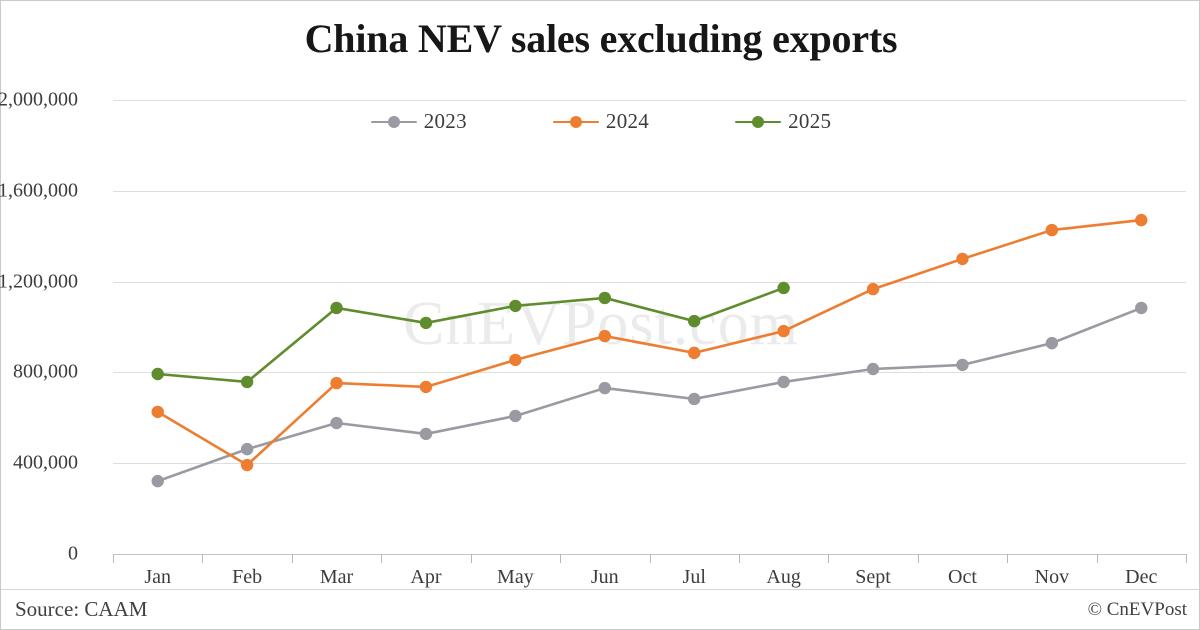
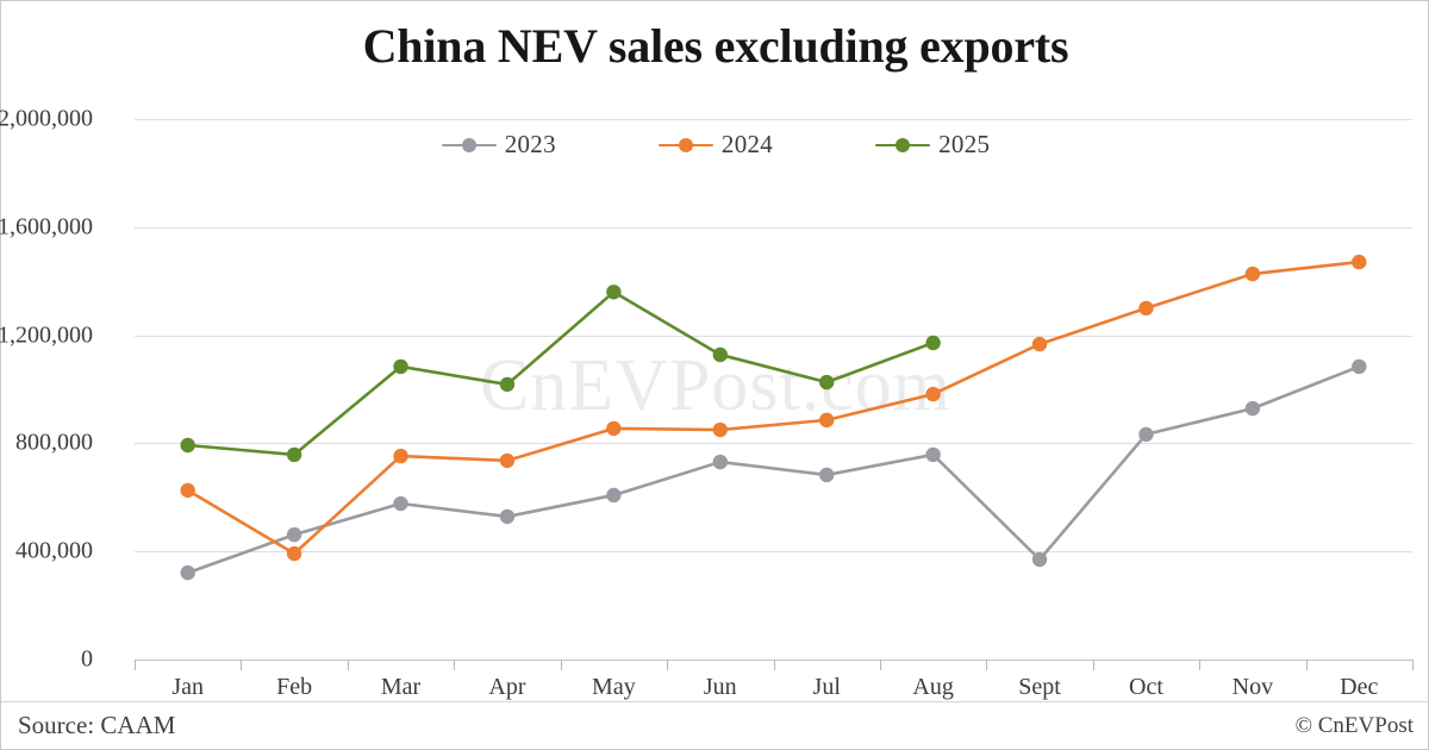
2025/May: 1090000 -> 1360000
2024/Jun: 960000 -> 850000
2023/Sept: 820000 -> 370000
